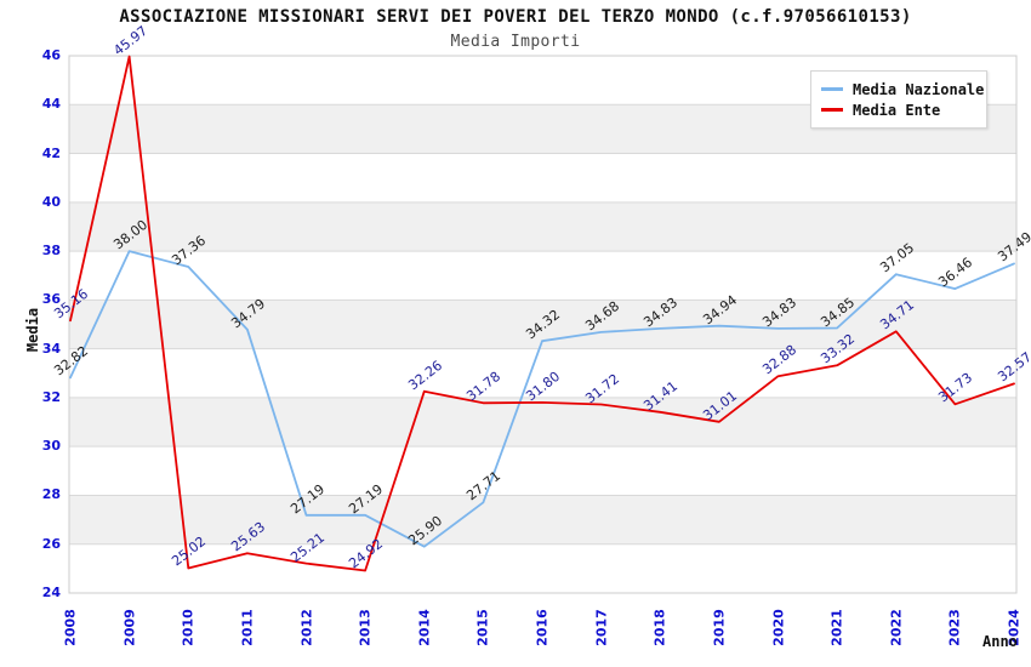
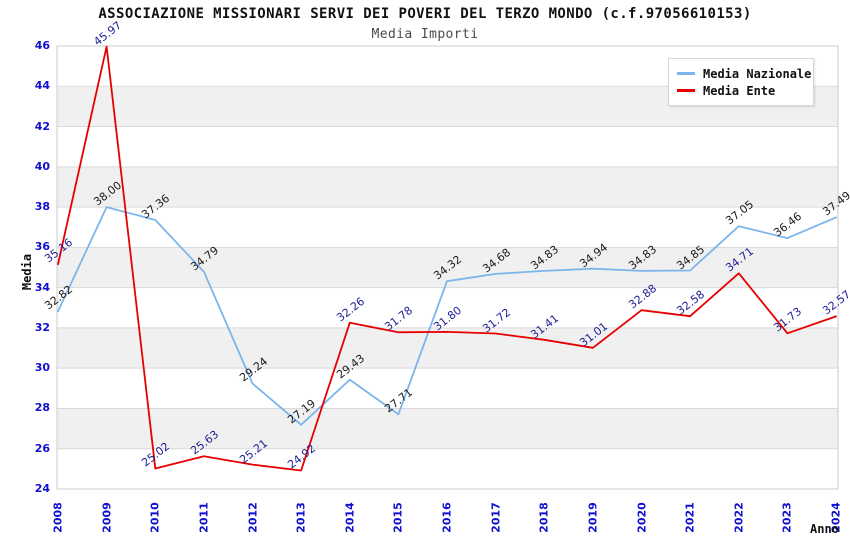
Media Nazionale/2012: 27.19 -> 29.24
Media Nazionale/2014: 25.90 -> 29.43
Media Ente/2021: 33.32 -> 32.58
